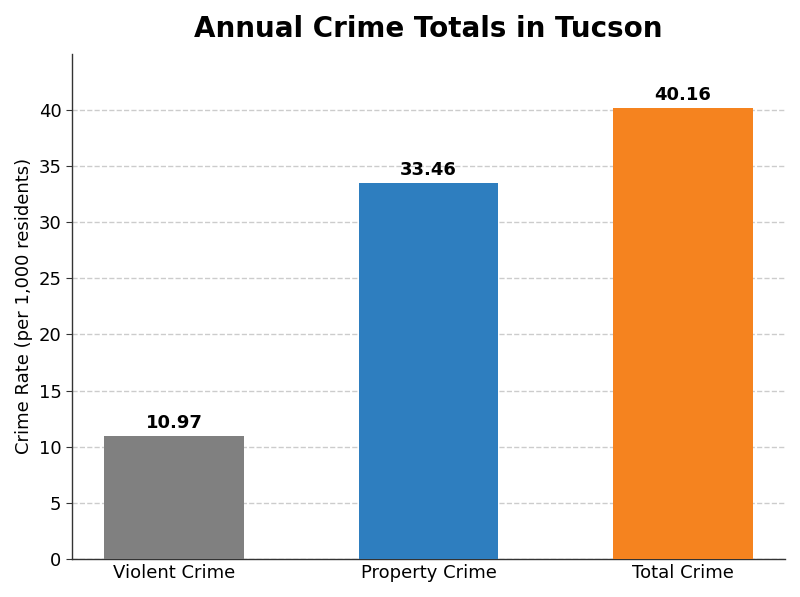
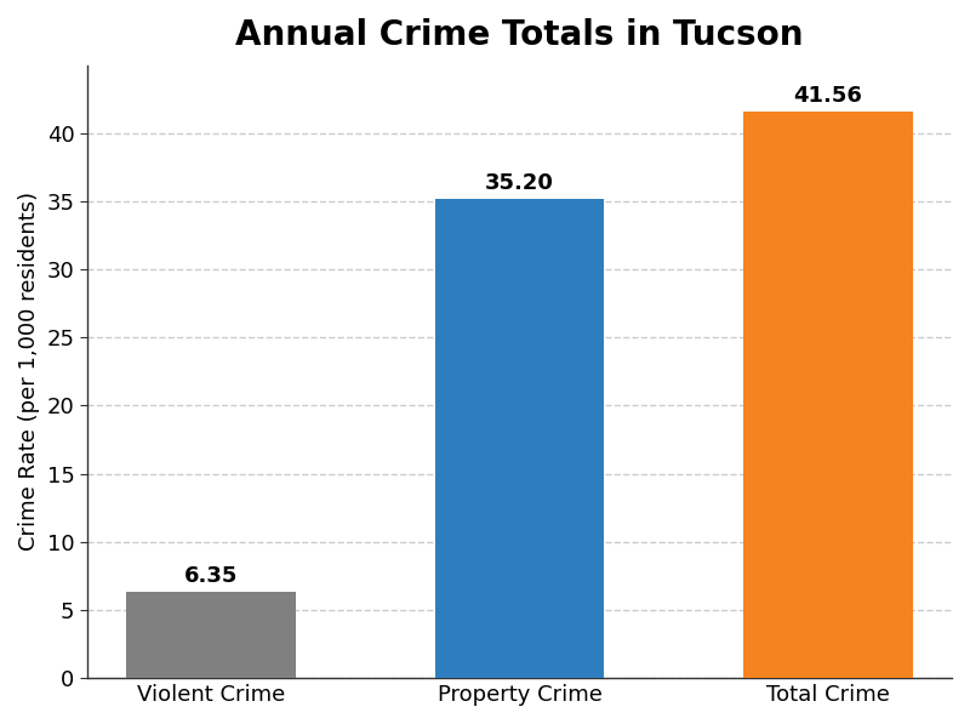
Violent Crime: 10.97 -> 6.35
Property Crime: 33.46 -> 35.20
Total Crime: 40.16 -> 41.56
